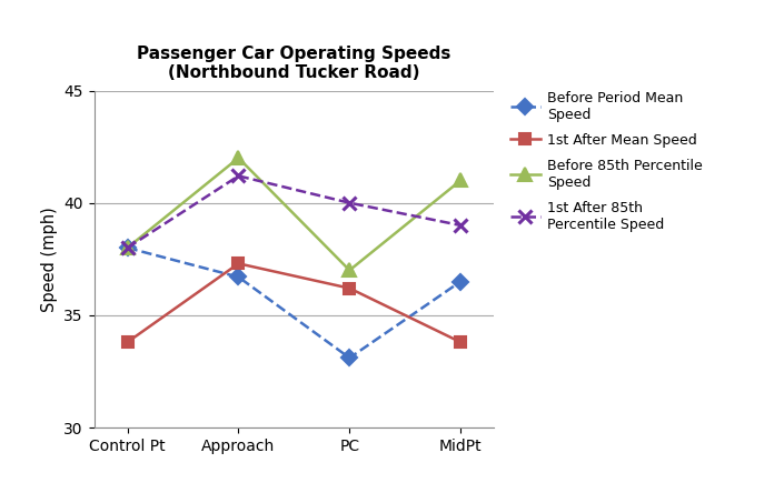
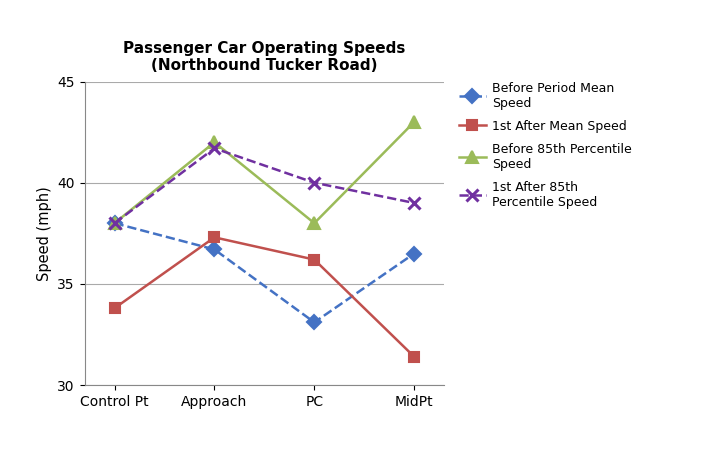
1st After 85th Percentile Speed/Approach: 41.2 -> 41.7
Before 85th Percentile Speed/PC: 37 -> 38
1st After Mean Speed/MidPt: 33.8 -> 31.4
Before 85th Percentile Speed/MidPt: 41 -> 43
